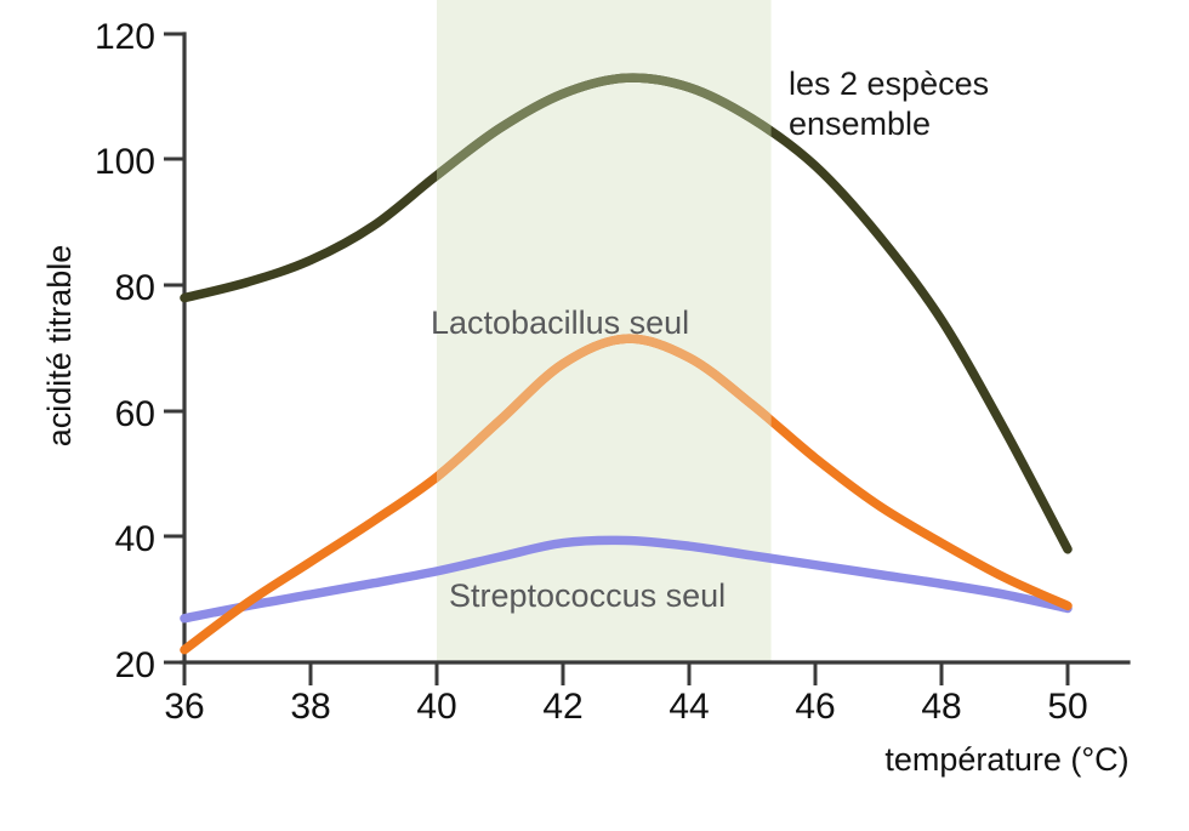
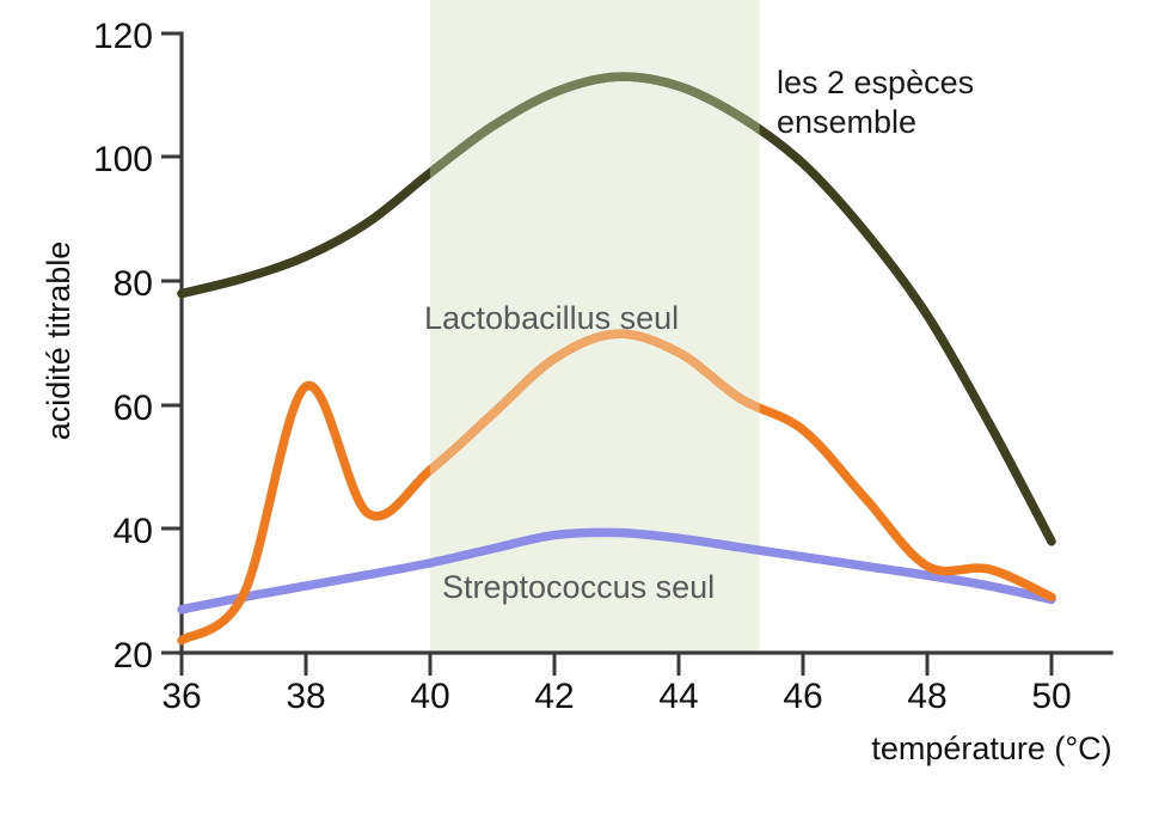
Lactobacillus seul/38: 36 -> 63
Lactobacillus seul/46: 52 -> 56
Lactobacillus seul/48: 39 -> 34
